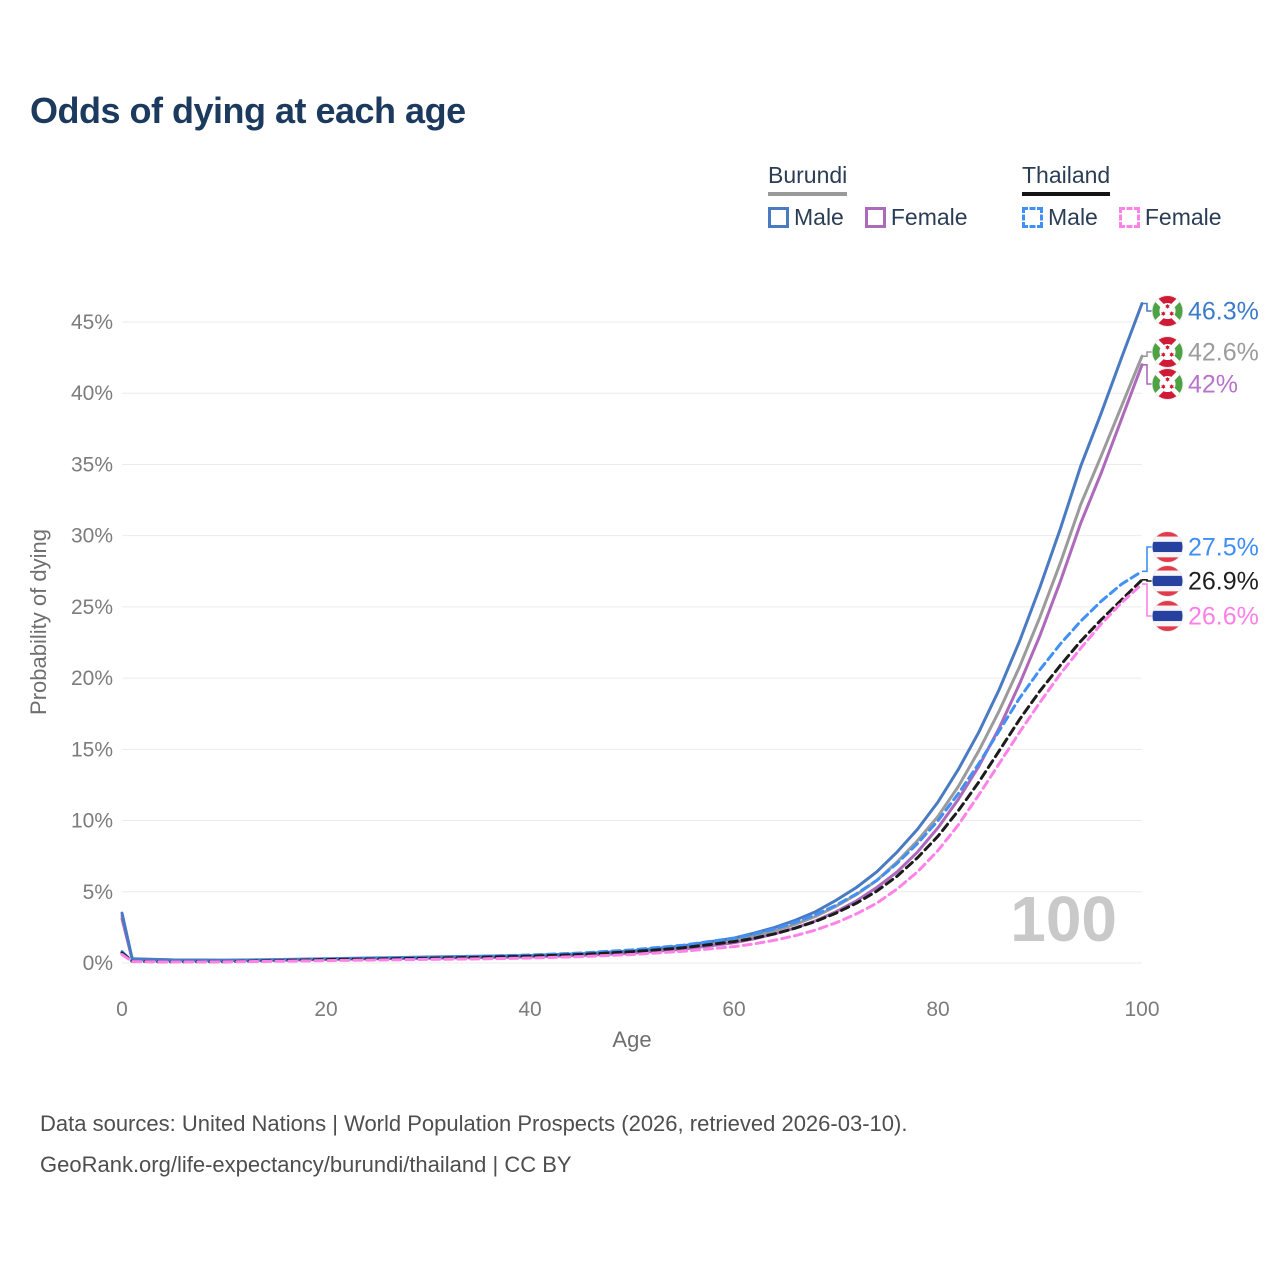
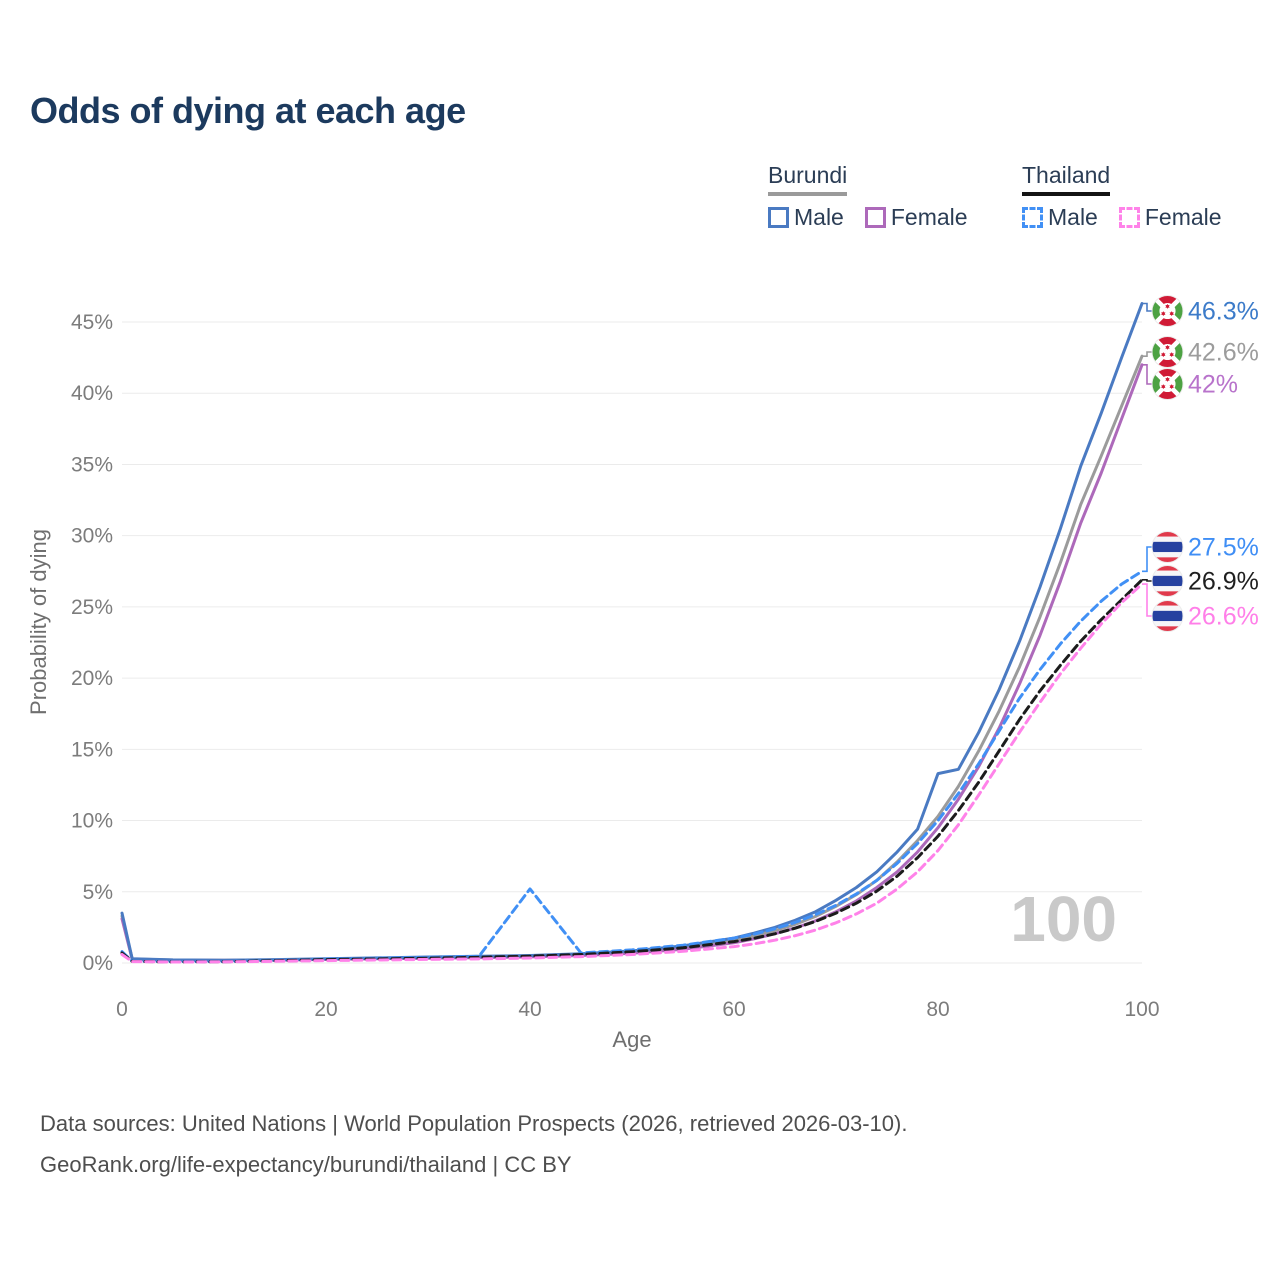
Thailand Male/40: 0.6% -> 5.2%
Burundi Male/80: 11.3% -> 13.3%
